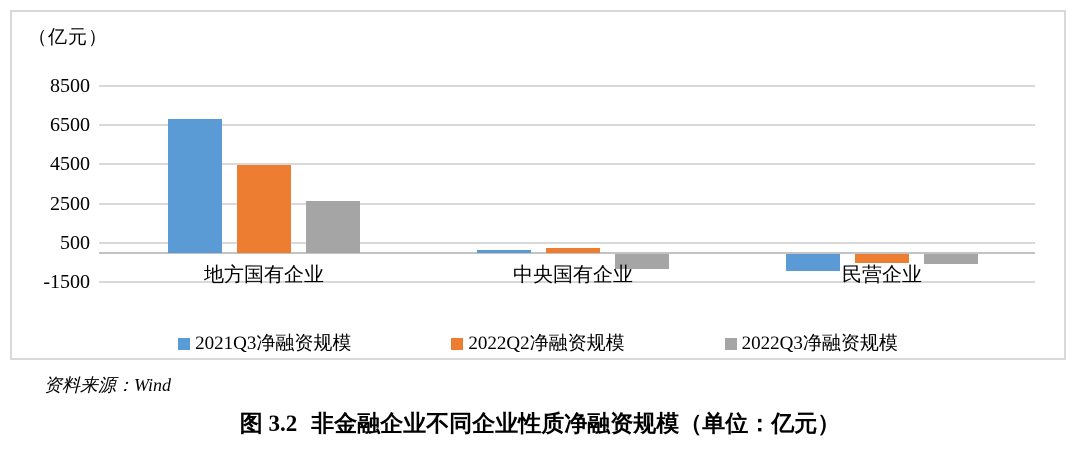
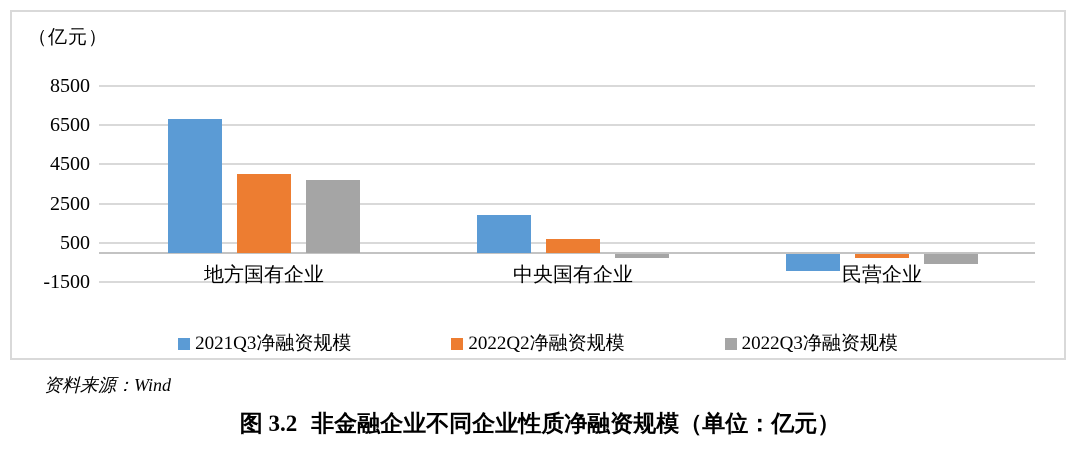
2022Q2净融资规模/地方国有企业: 4400 -> 4000
2022Q3净融资规模/地方国有企业: 2600 -> 3700
2021Q3净融资规模/中央国有企业: 200 -> 1900
2022Q2净融资规模/中央国有企业: 200 -> 700
2022Q3净融资规模/中央国有企业: -800 -> -200
2022Q2净融资规模/民营企业: -500 -> -200
